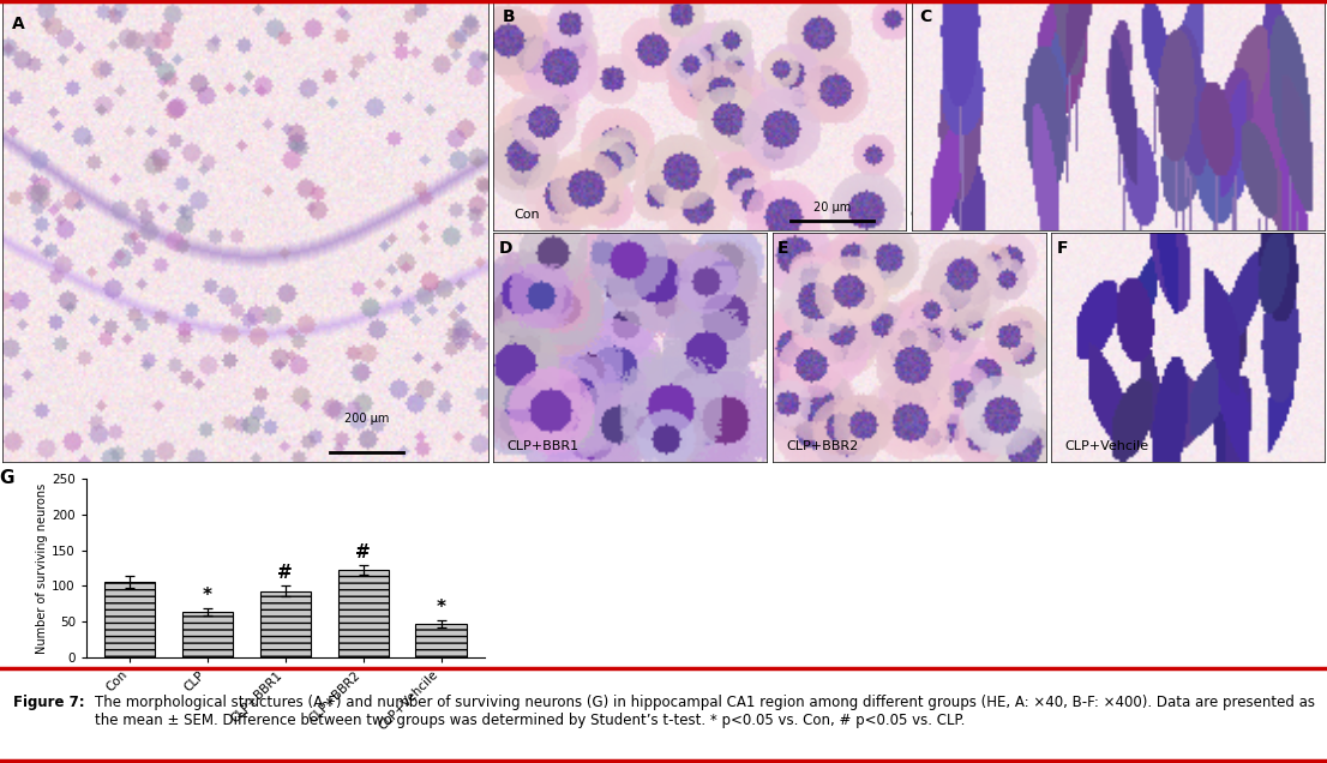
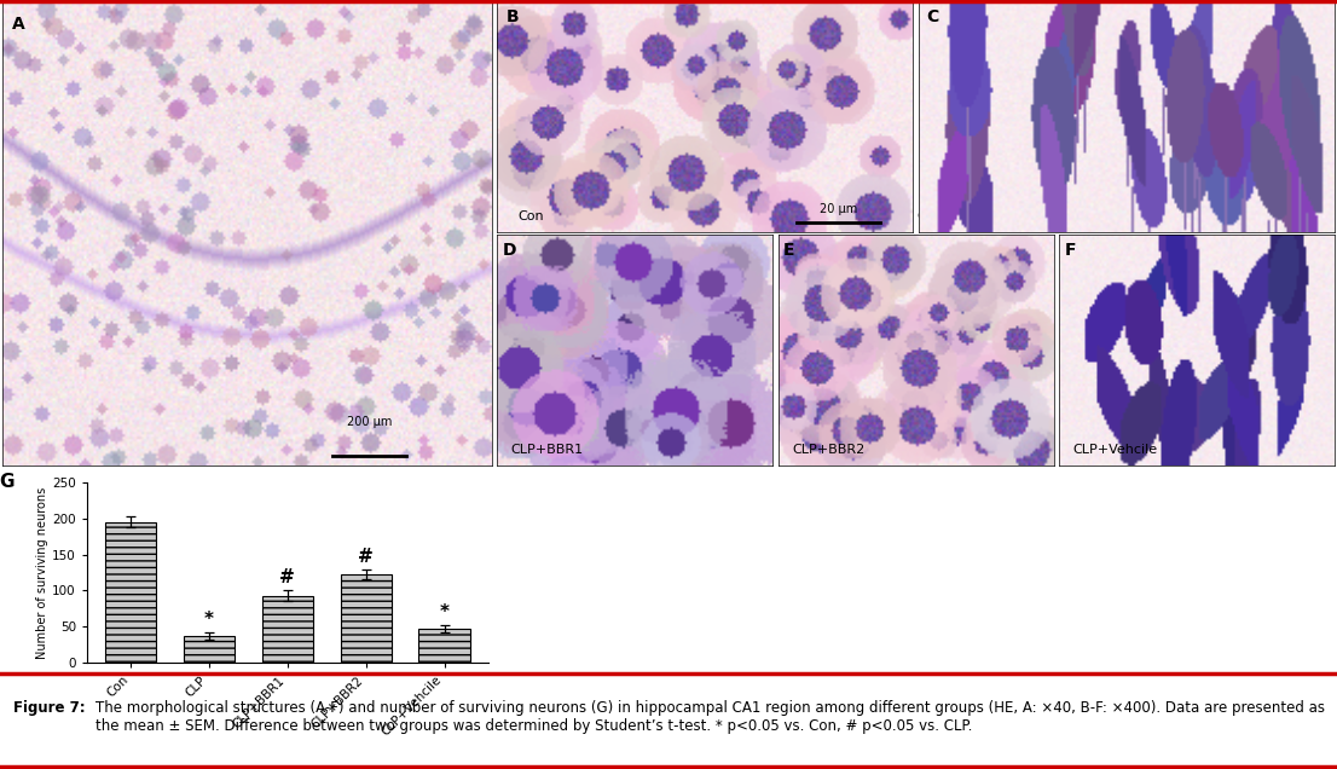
Con: 106 -> 195
CLP: 64 -> 38
